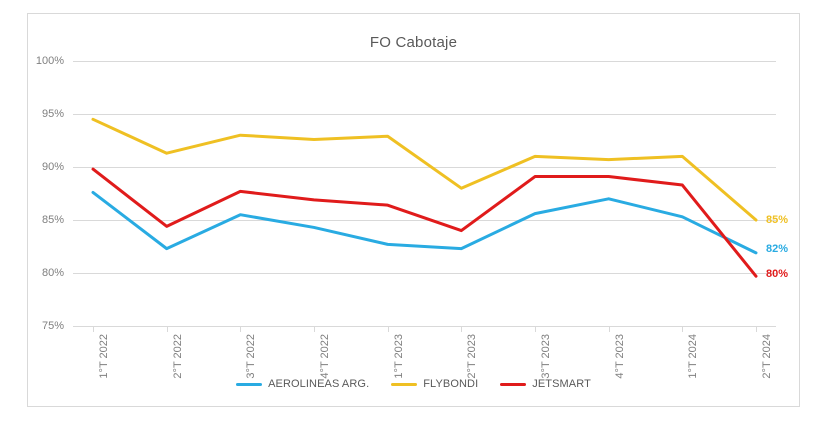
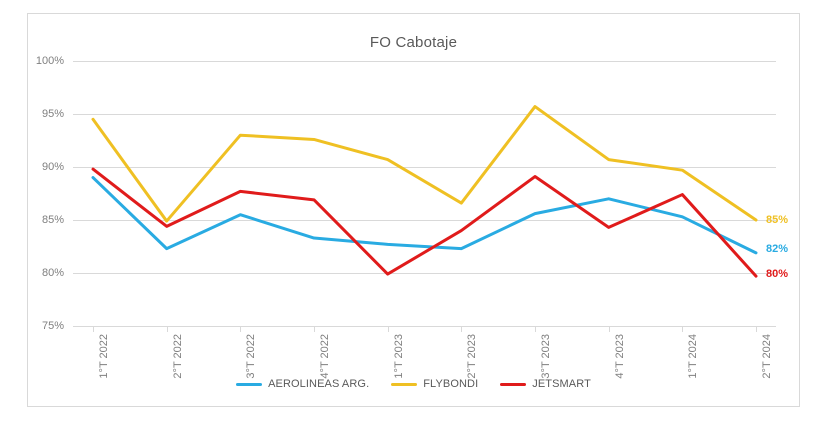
AEROLINEAS ARG./1°T 2022: 87.6% -> 89.0%
FLYBONDI/2°T 2022: 91.3% -> 84.9%
AEROLINEAS ARG./4°T 2022: 84.3% -> 83.3%
FLYBONDI/1°T 2023: 92.9% -> 90.7%
JETSMART/1°T 2023: 86.4% -> 79.9%
FLYBONDI/2°T 2023: 88.0% -> 86.6%
FLYBONDI/3°T 2023: 91.0% -> 95.7%
JETSMART/4°T 2023: 89.1% -> 84.3%
FLYBONDI/1°T 2024: 91.0% -> 89.7%
JETSMART/1°T 2024: 88.3% -> 87.4%
